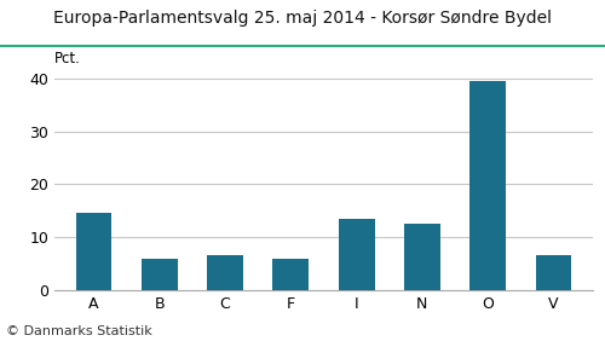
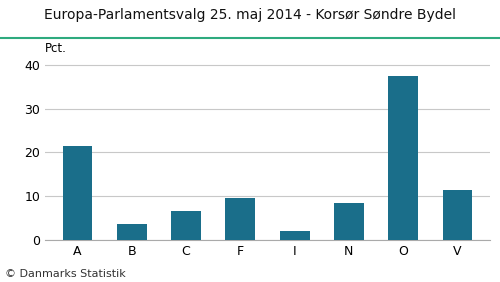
A: 14.5 -> 21.5
B: 6.0 -> 3.5
F: 6.0 -> 9.5
I: 13.5 -> 2.0
N: 12.5 -> 8.5
O: 39.5 -> 37.5
V: 6.5 -> 11.5
